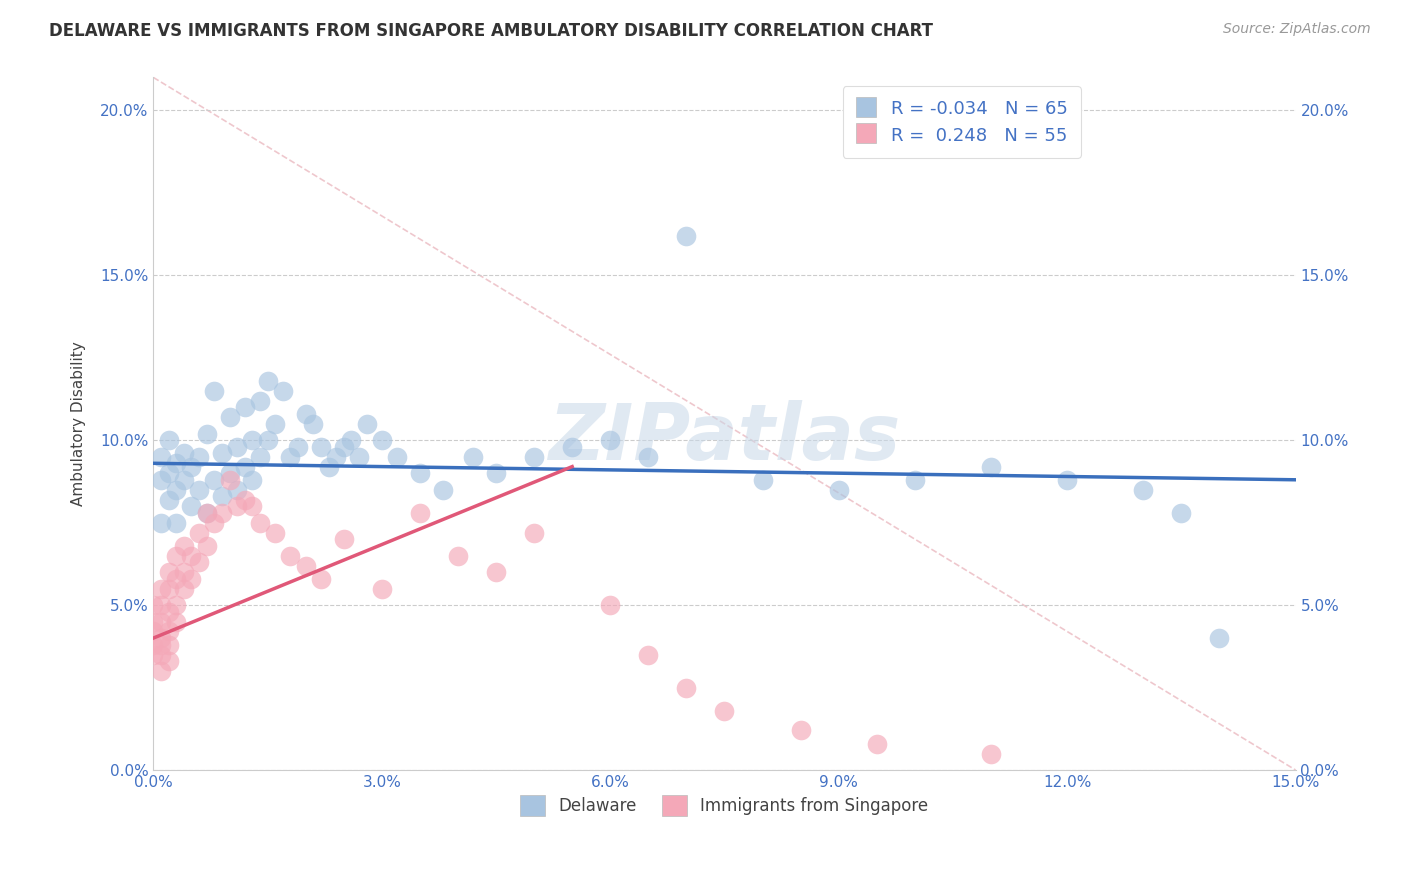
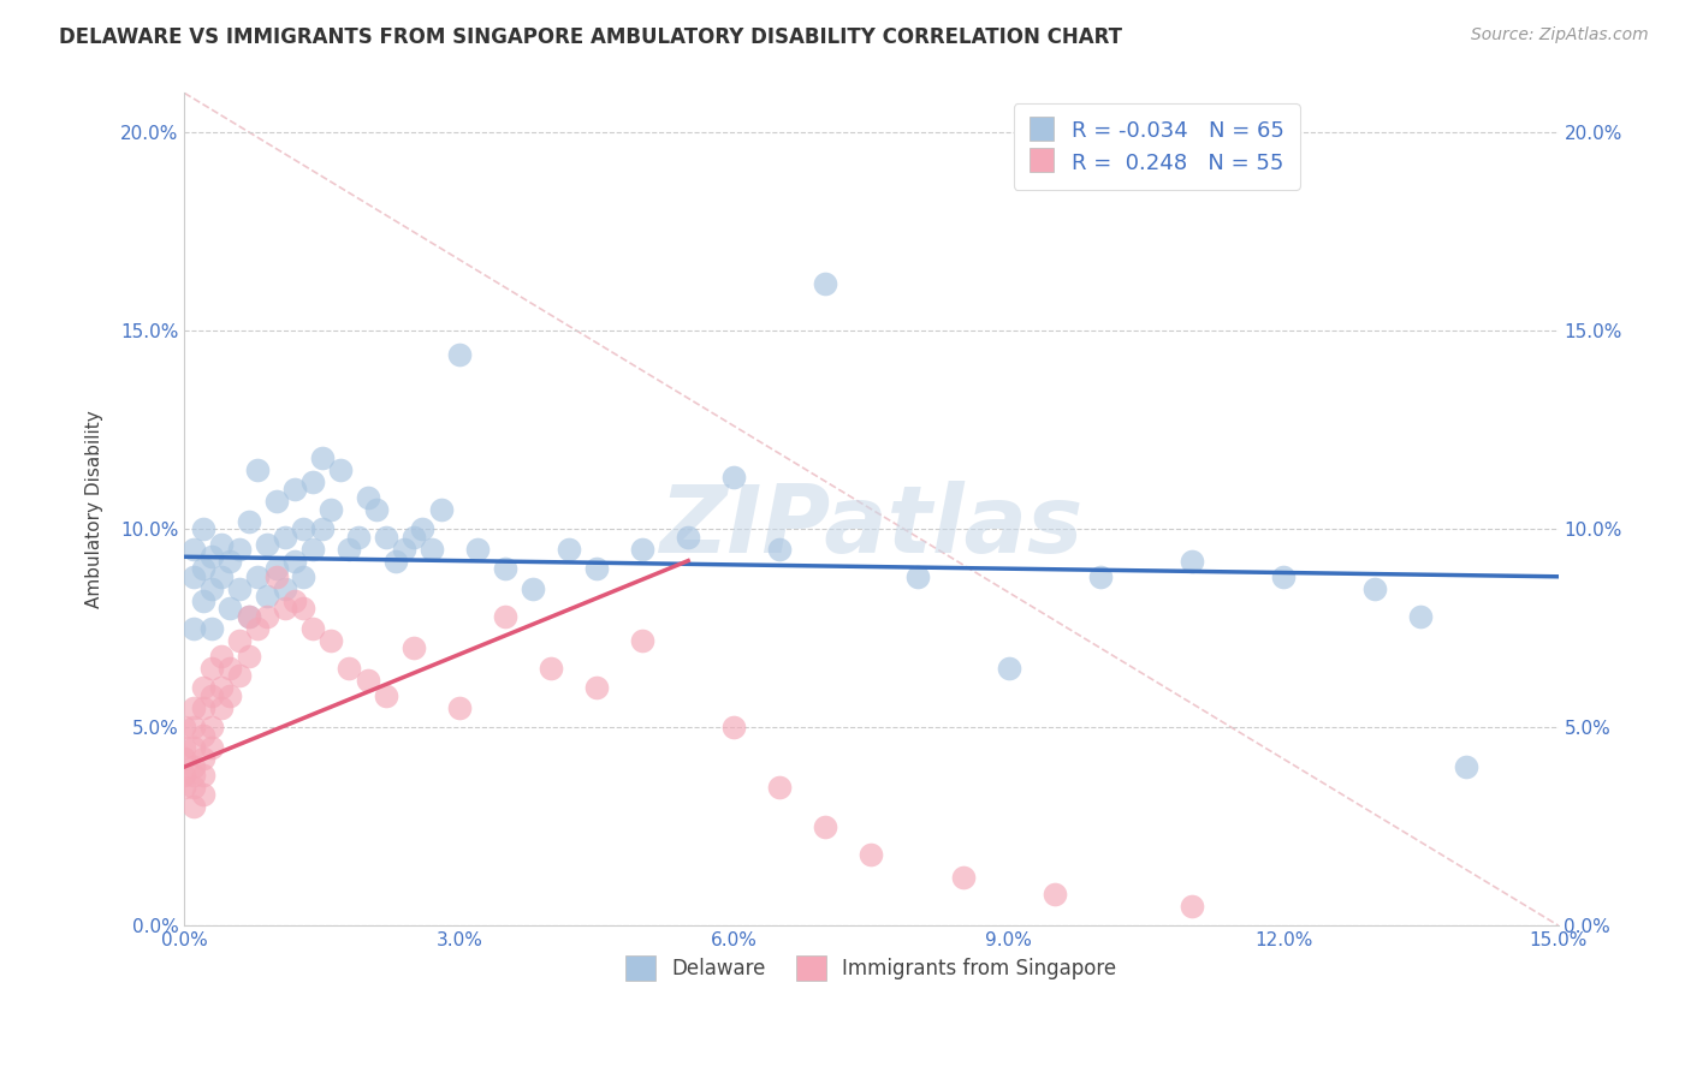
Delaware/3.0%: 10.0% -> 14.4%
Delaware/6.0%: 10.0% -> 11.3%
Delaware/9.0%: 8.5% -> 6.5%
